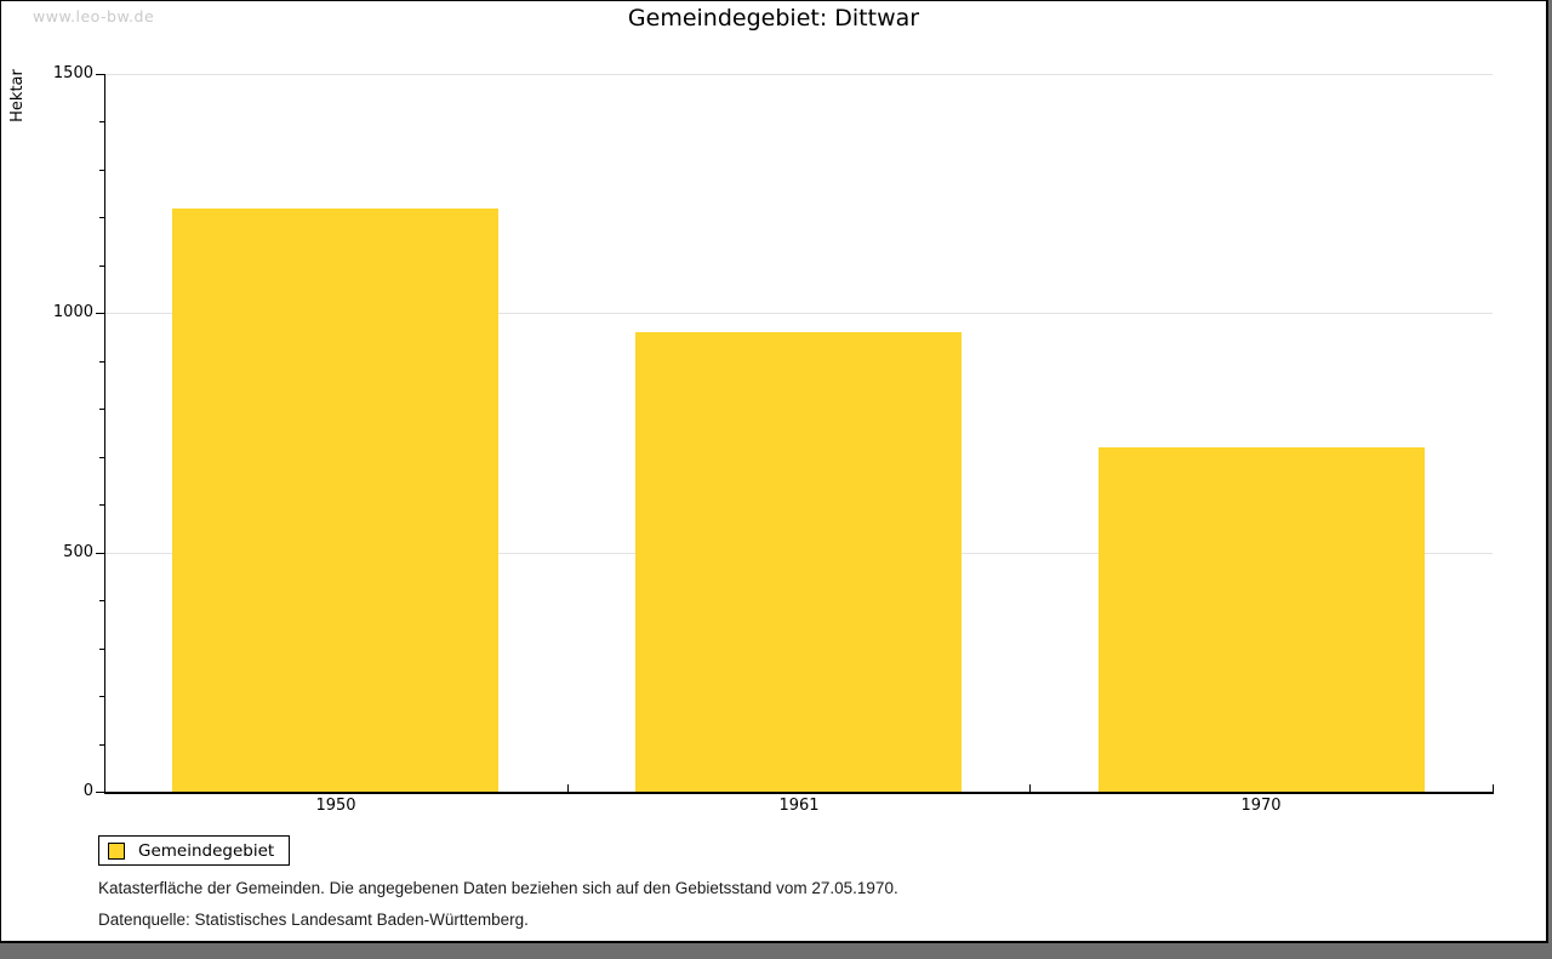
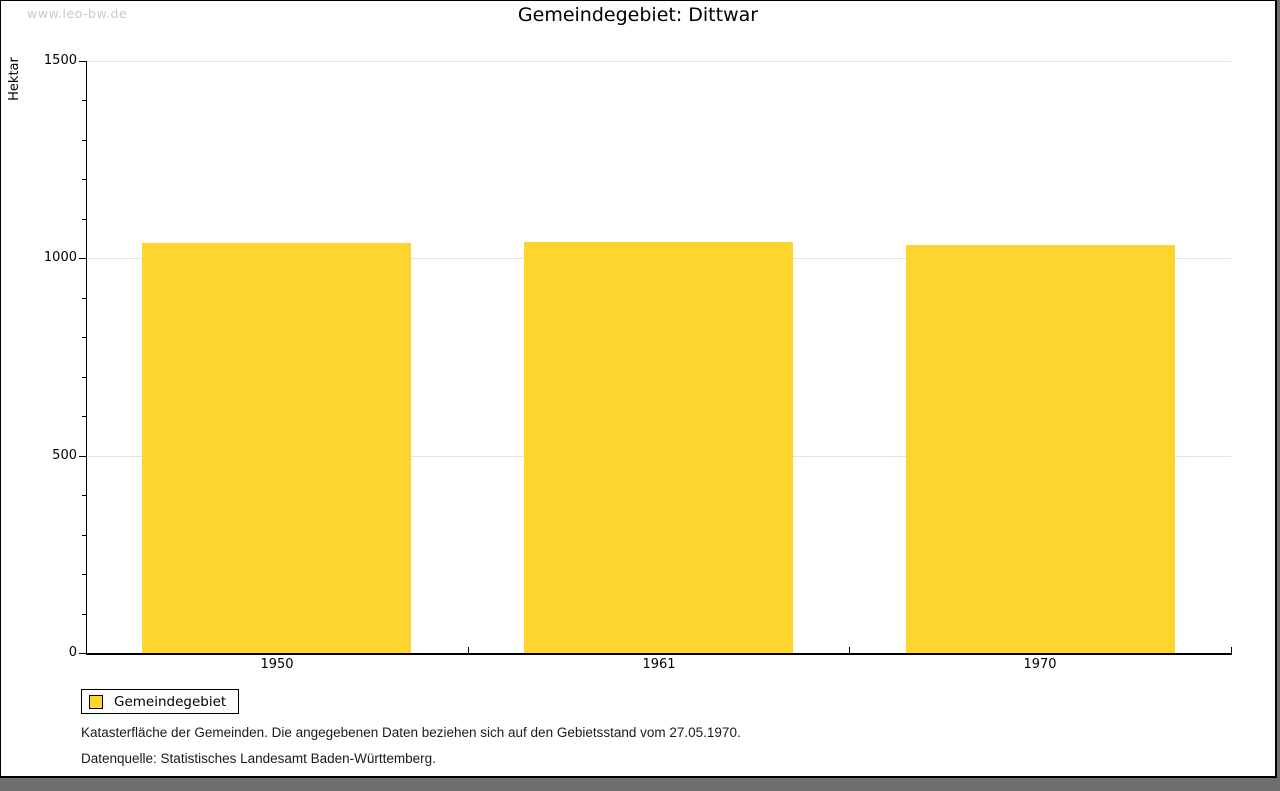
1950: 1220 -> 1040
1961: 960 -> 1040
1970: 720 -> 1040
